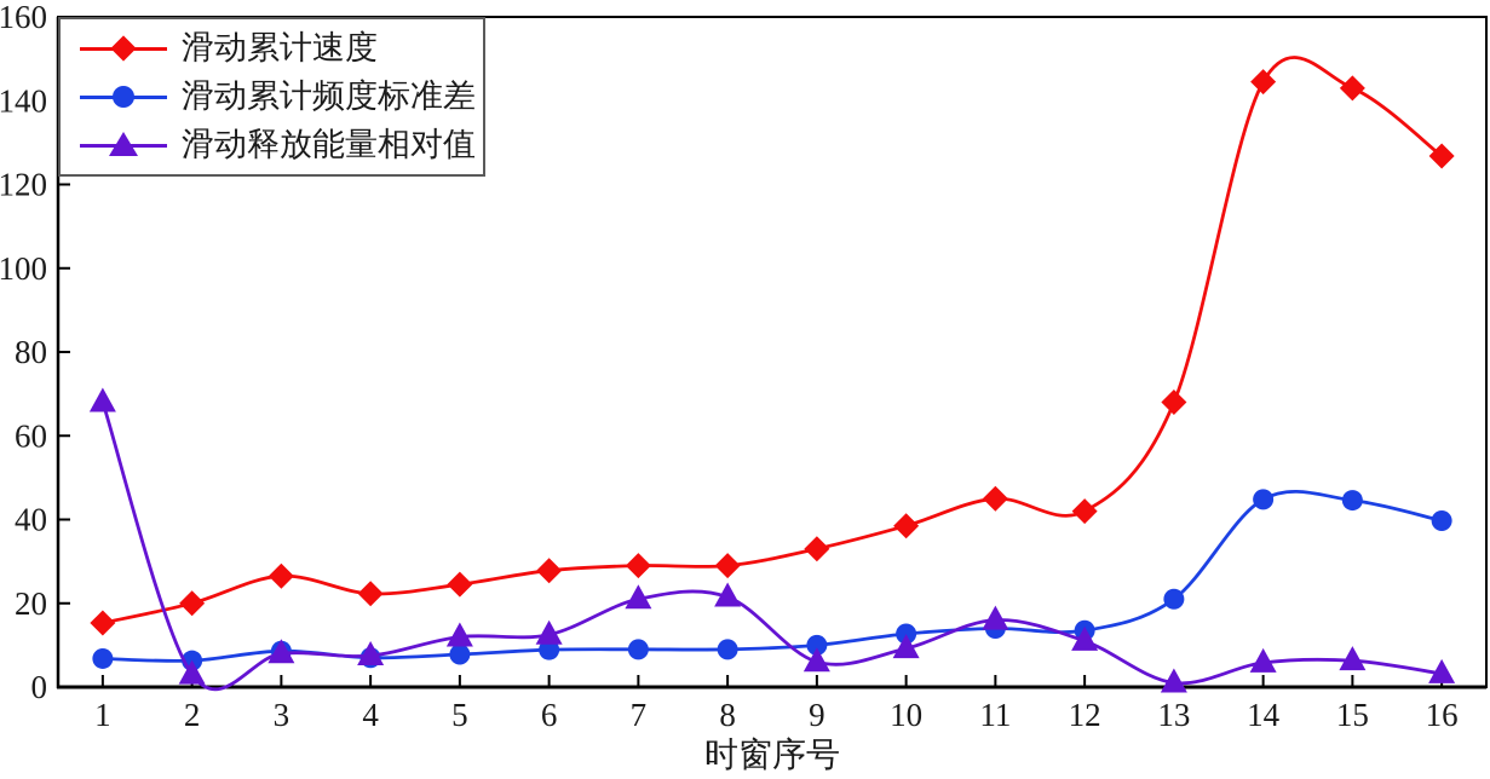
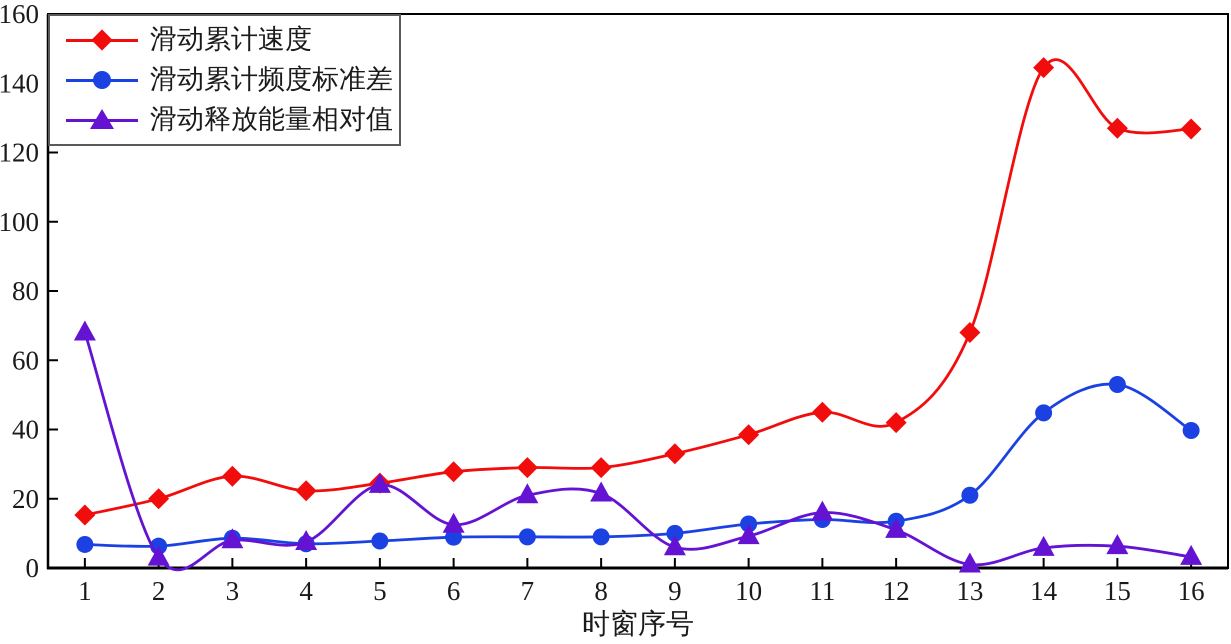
滑动释放能量相对值/5: 12 -> 24
滑动累计速度/15: 143 -> 127
滑动累计频度标准差/15: 45 -> 53
